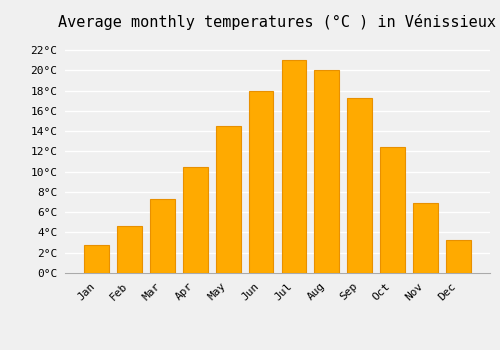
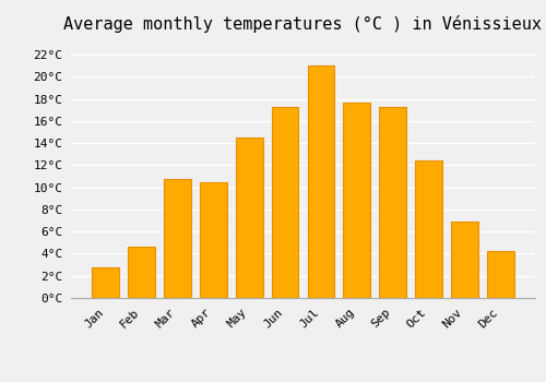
Mar: 7.3°C -> 10.8°C
Jun: 18.0°C -> 17.3°C
Aug: 20.0°C -> 17.7°C
Dec: 3.3°C -> 4.2°C
